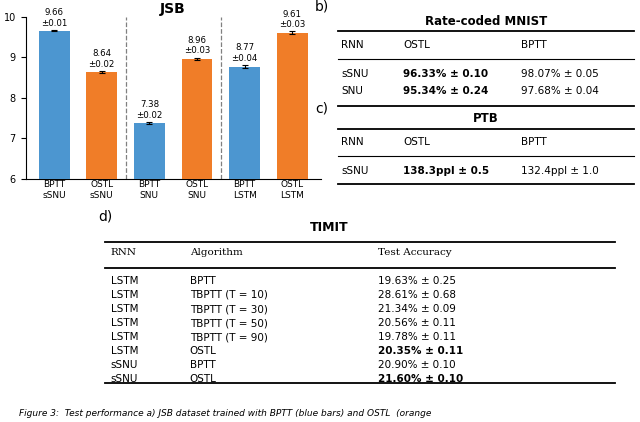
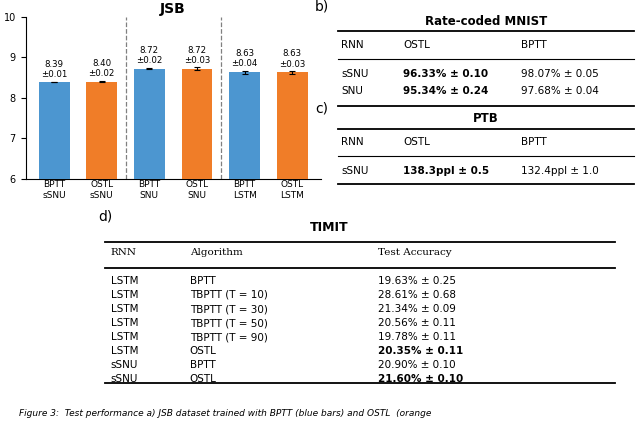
BPTT sSNU: 9.66 -> 8.39
OSTL sSNU: 8.64 -> 8.40
BPTT SNU: 7.38 -> 8.72
OSTL SNU: 8.96 -> 8.72
BPTT LSTM: 8.77 -> 8.63
OSTL LSTM: 9.61 -> 8.63
